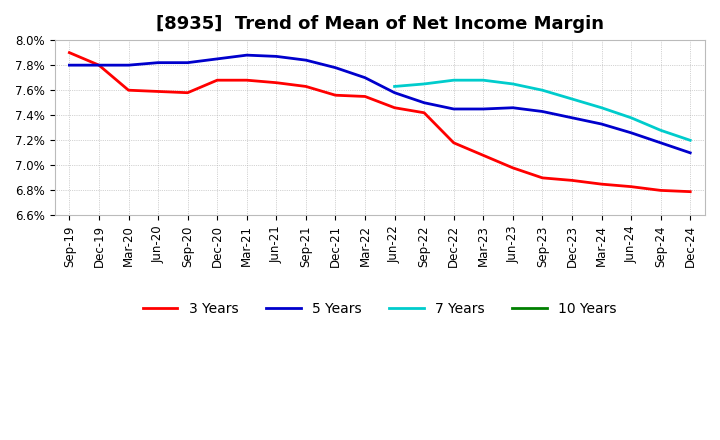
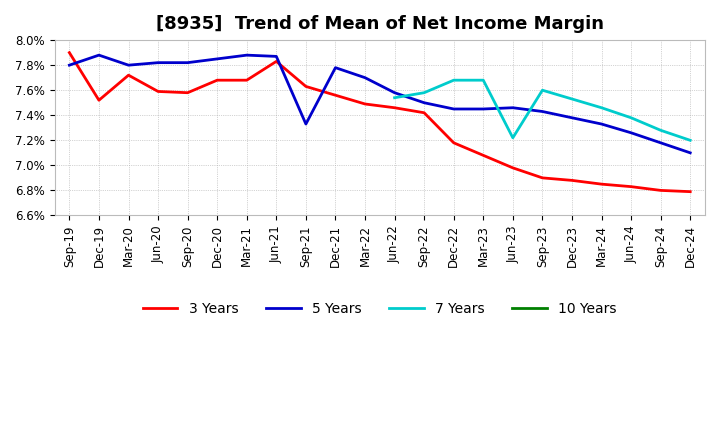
3 Years/Dec-19: 7.80% -> 7.52%
5 Years/Dec-19: 7.80% -> 7.88%
3 Years/Mar-20: 7.60% -> 7.72%
3 Years/Jun-21: 7.66% -> 7.83%
5 Years/Sep-21: 7.84% -> 7.33%
3 Years/Mar-22: 7.55% -> 7.49%
7 Years/Jun-22: 7.63% -> 7.54%
7 Years/Sep-22: 7.65% -> 7.58%
7 Years/Jun-23: 7.65% -> 7.22%
